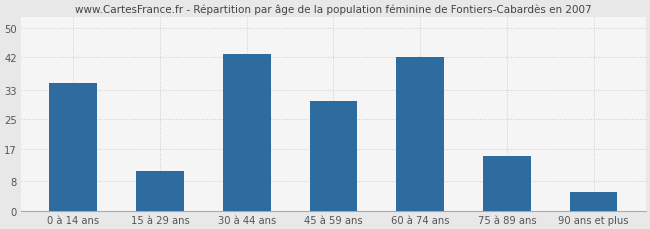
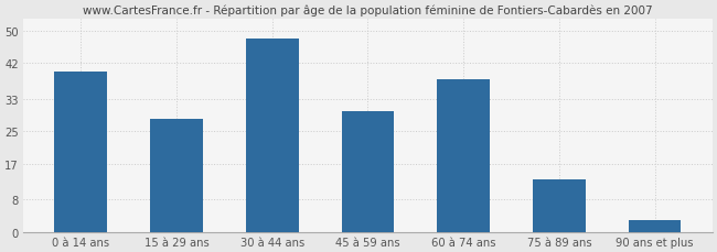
0 à 14 ans: 35 -> 40
15 à 29 ans: 11 -> 28
30 à 44 ans: 43 -> 48
60 à 74 ans: 42 -> 38
75 à 89 ans: 15 -> 13
90 ans et plus: 5 -> 3
